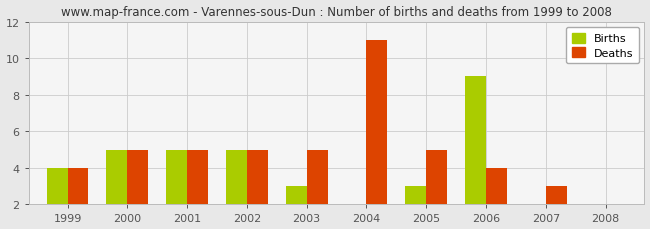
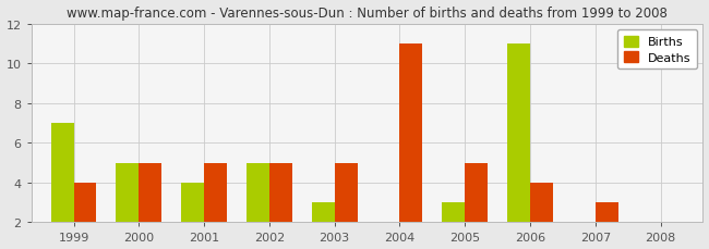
Births/1999: 4 -> 7
Births/2001: 5 -> 4
Births/2006: 9 -> 11
